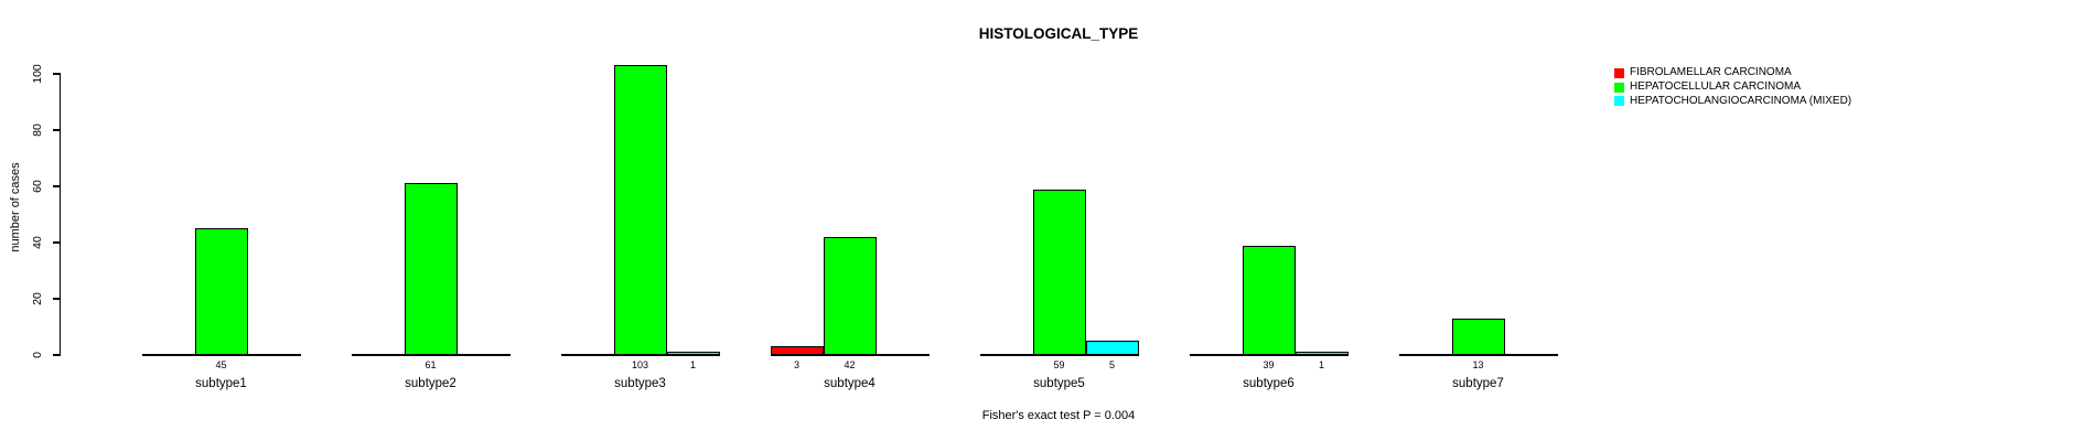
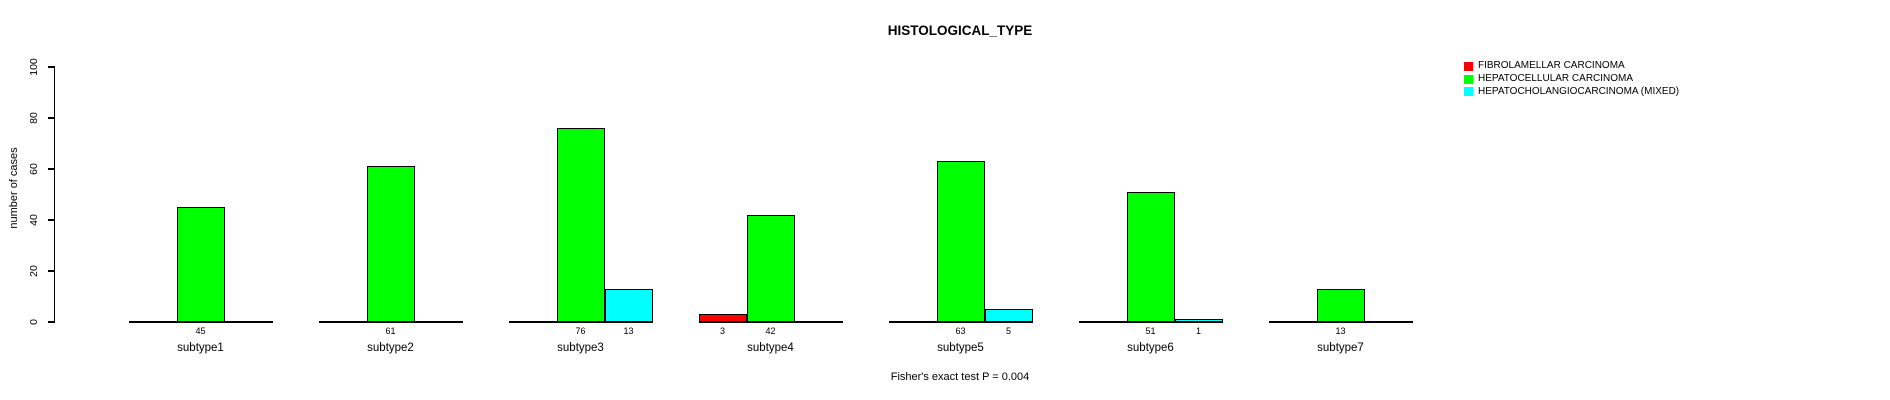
HEPATOCELLULAR CARCINOMA/subtype3: 103 -> 76
HEPATOCHOLANGIOCARCINOMA (MIXED)/subtype3: 1 -> 13
HEPATOCELLULAR CARCINOMA/subtype5: 59 -> 63
HEPATOCELLULAR CARCINOMA/subtype6: 39 -> 51
